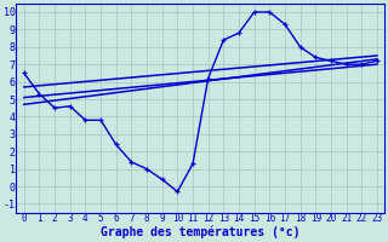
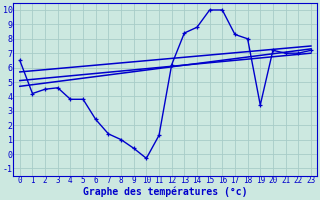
1: 5.3 -> 4.2
17: 9.3 -> 8.3
19: 7.4 -> 3.4
